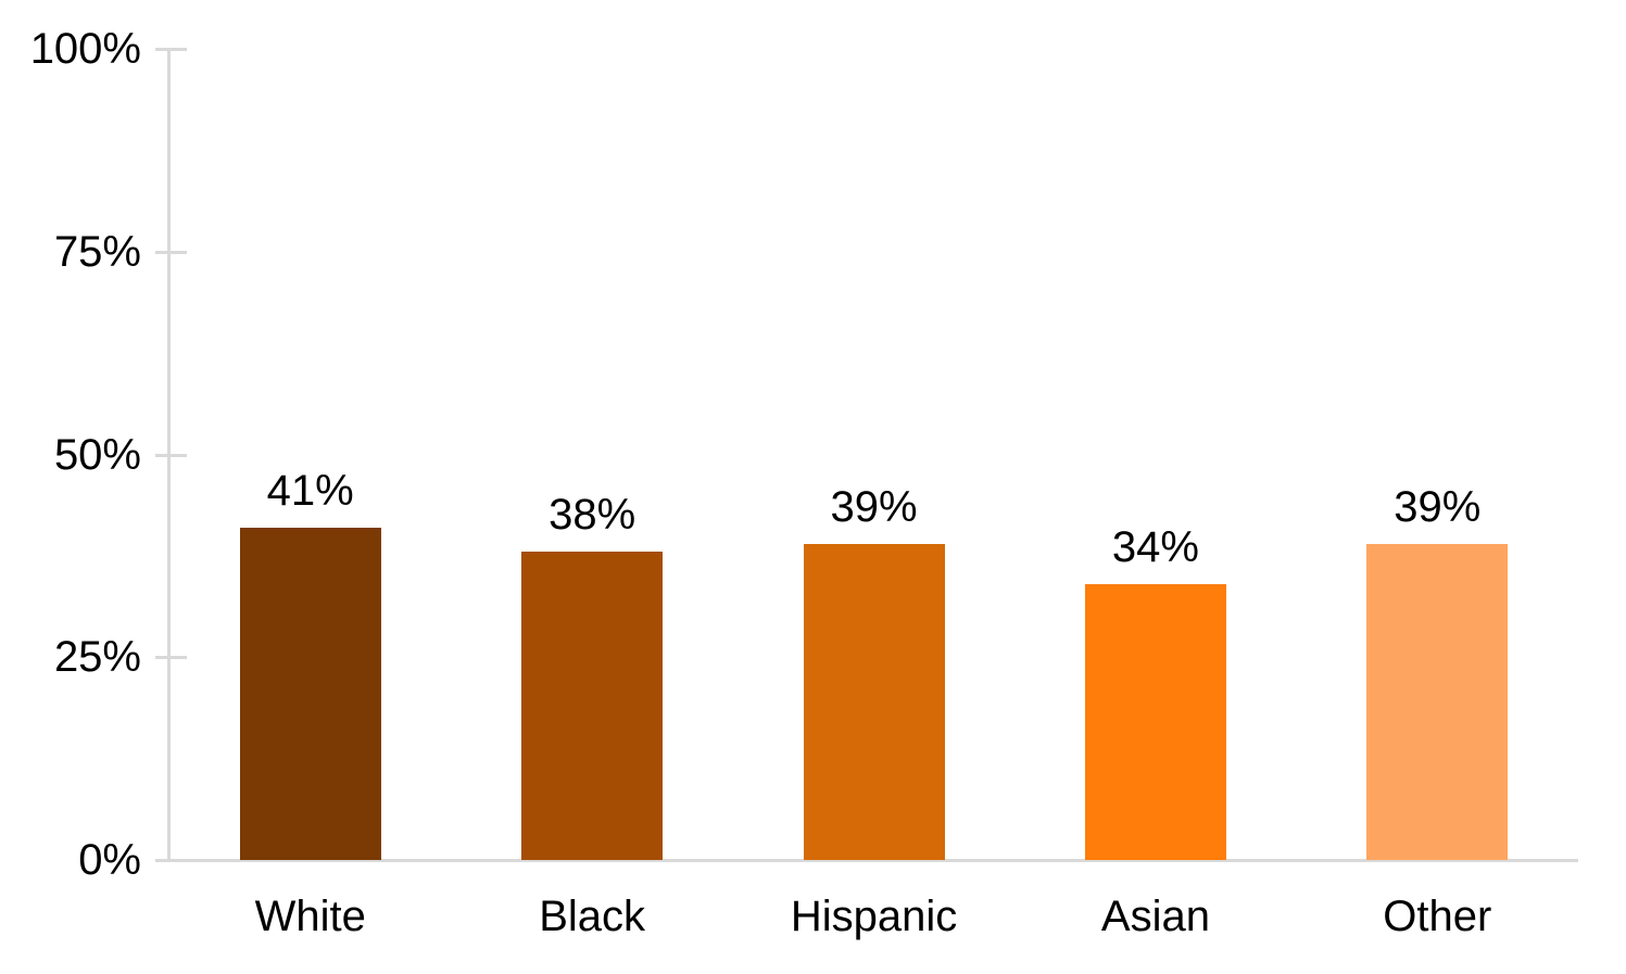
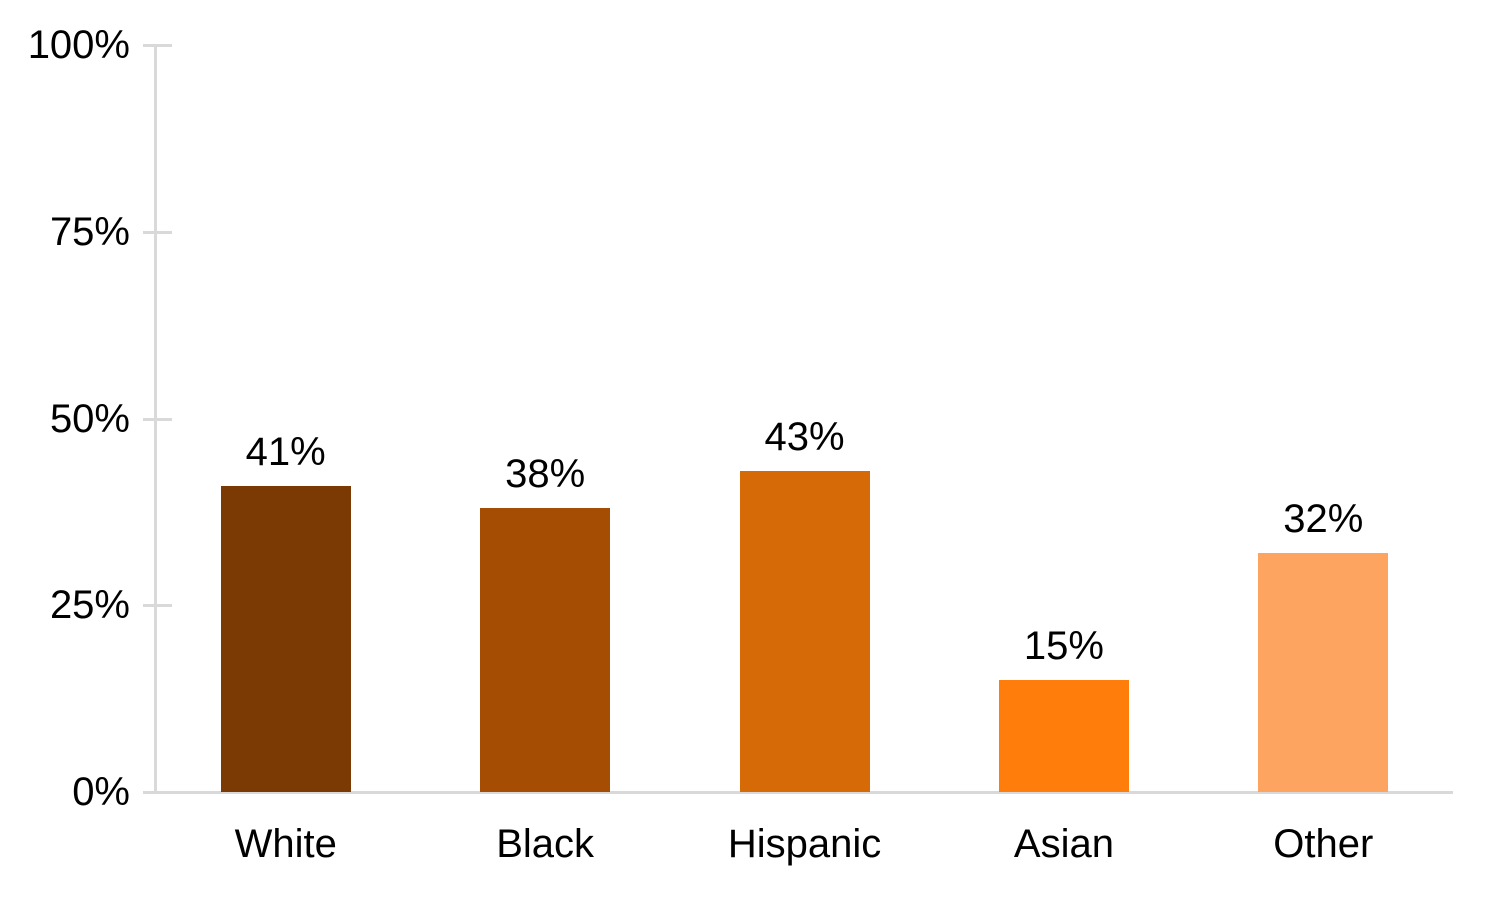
Hispanic: 39% -> 43%
Asian: 34% -> 15%
Other: 39% -> 32%
